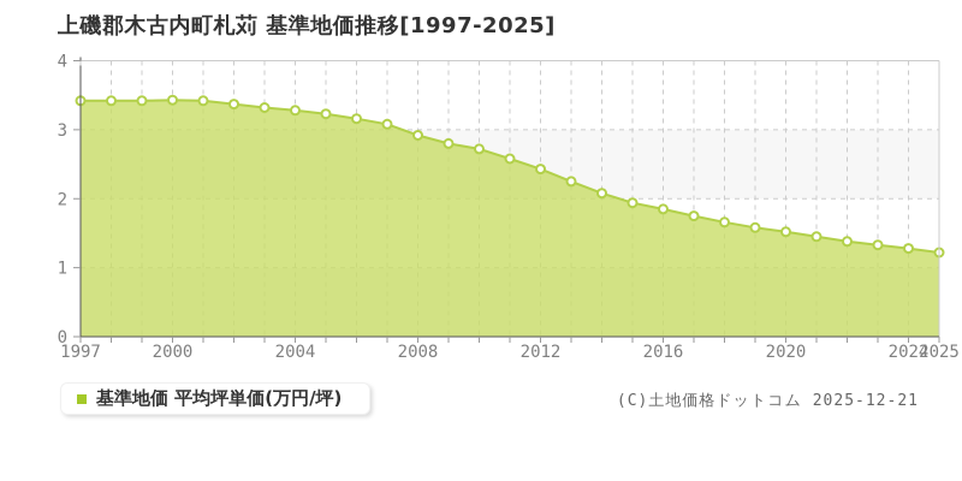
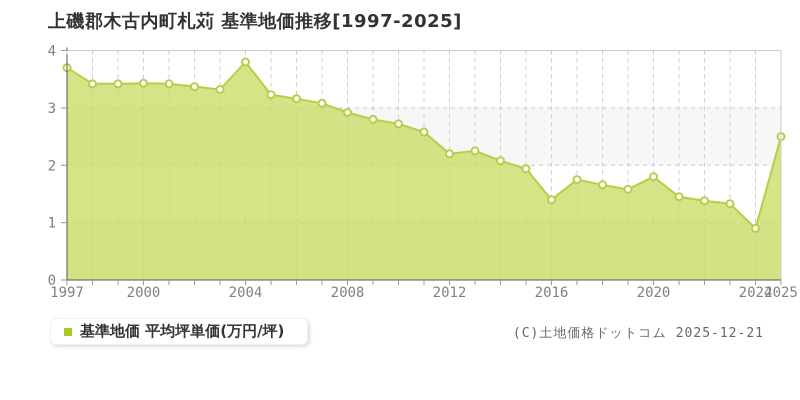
1997: 3.4 -> 3.7
2004: 3.3 -> 3.8
2012: 2.4 -> 2.2
2016: 1.9 -> 1.4
2020: 1.5 -> 1.8
2024: 1.3 -> 0.9
2025: 1.2 -> 2.5
